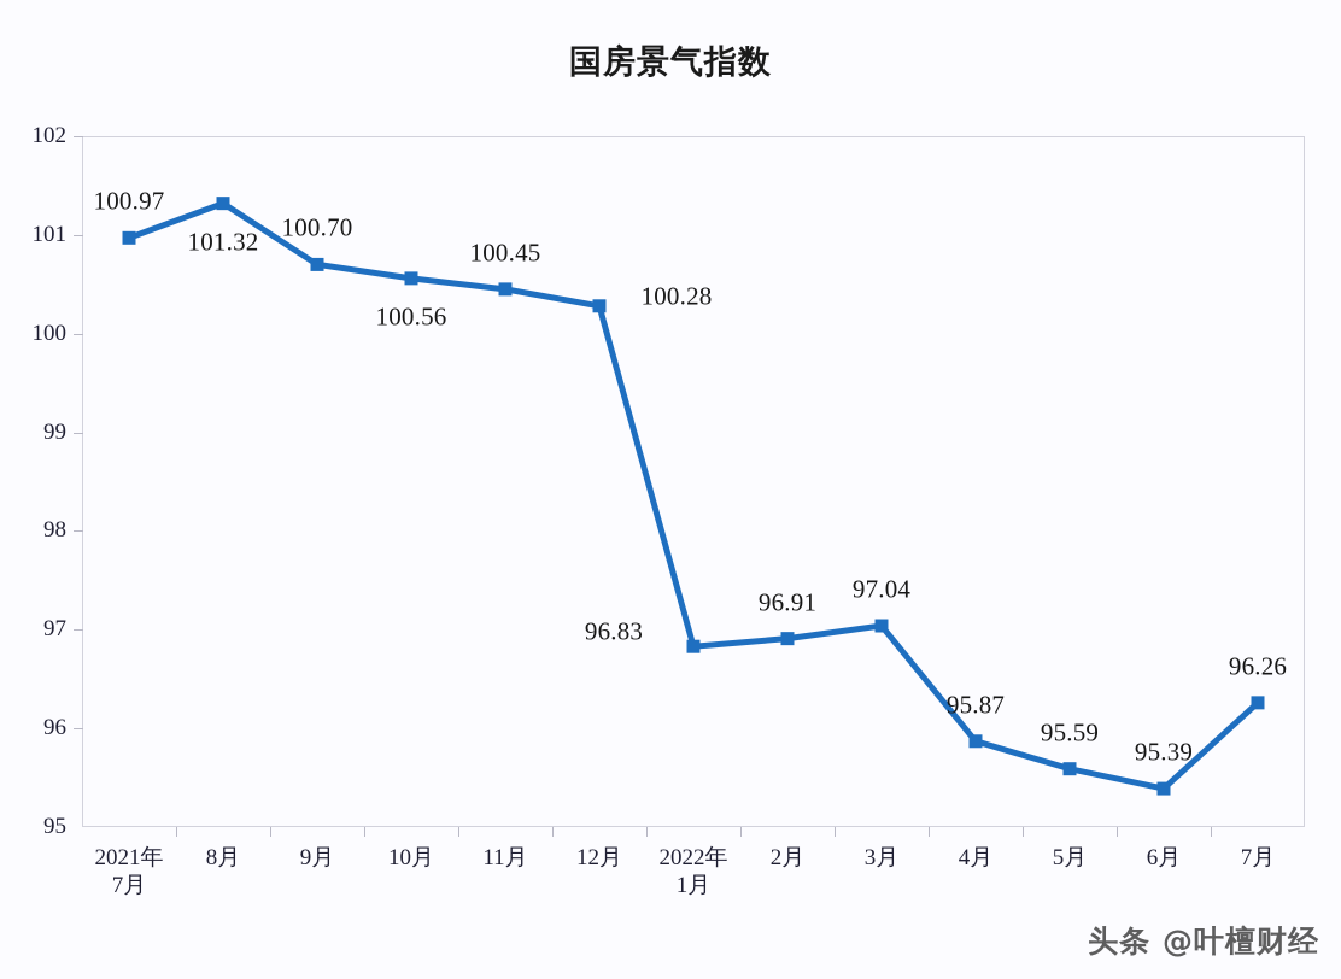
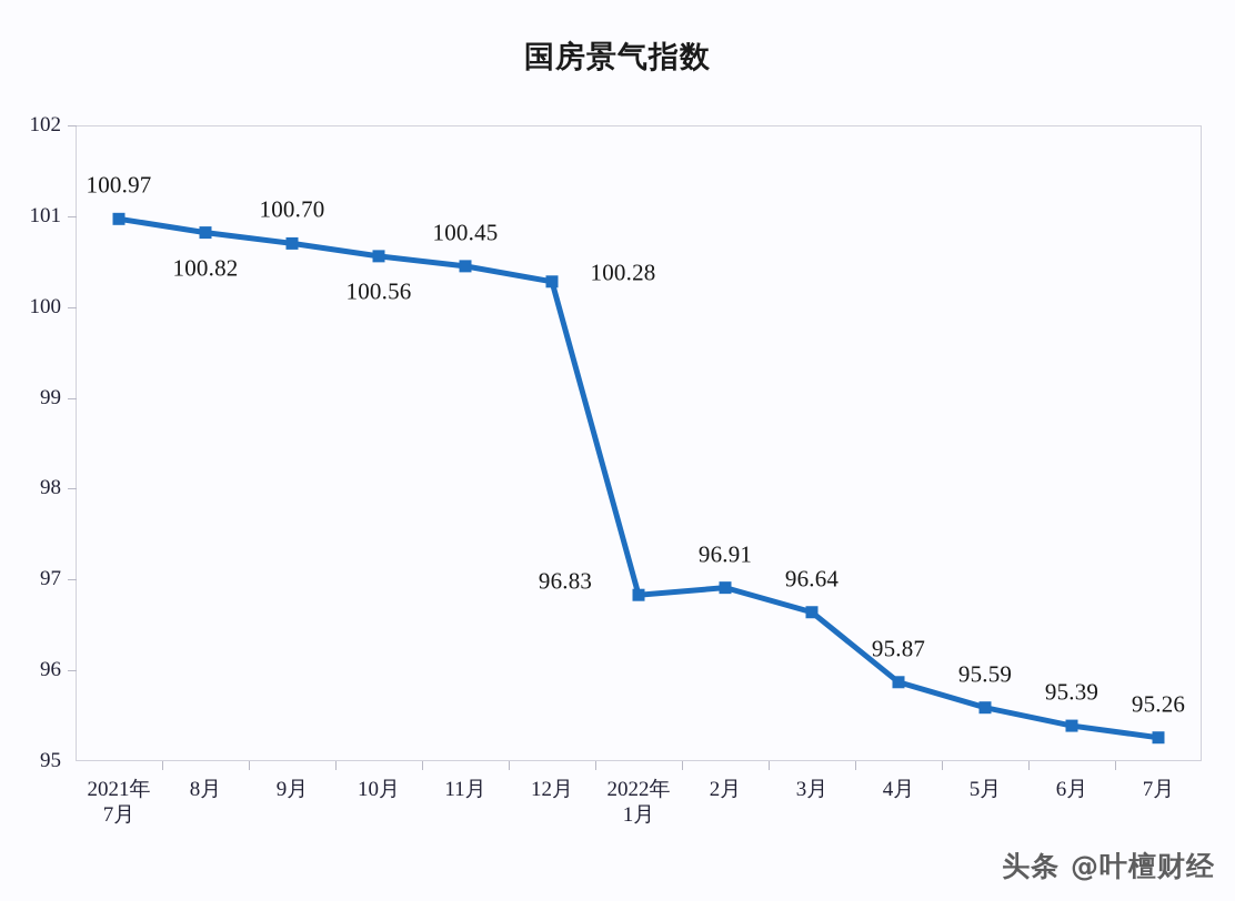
8月: 101.32 -> 100.82
3月: 97.04 -> 96.64
7月: 96.26 -> 95.26
